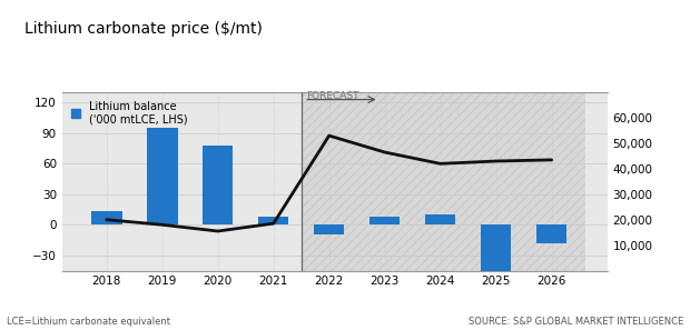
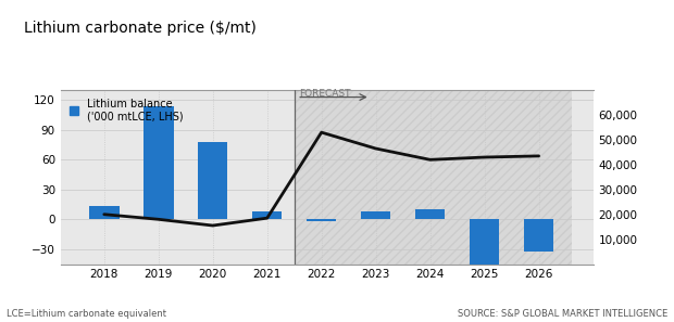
Lithium balance ('000 mtLCE, LHS)/2019: 95 -> 114
Lithium balance ('000 mtLCE, LHS)/2022: -10 -> -2
Lithium balance ('000 mtLCE, LHS)/2026: -18 -> -32
